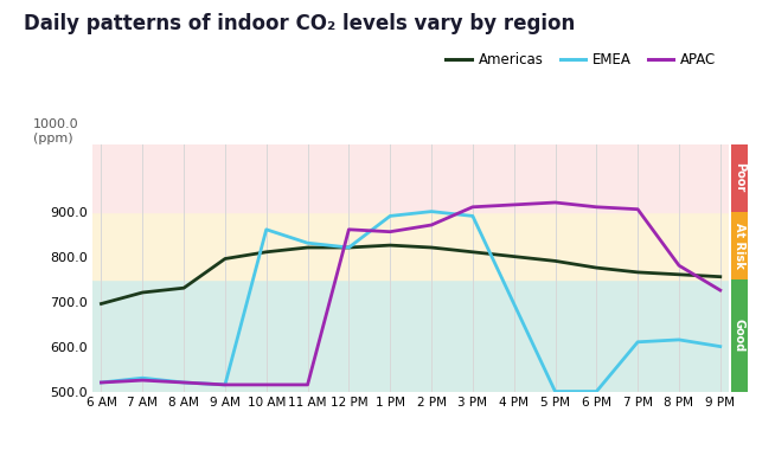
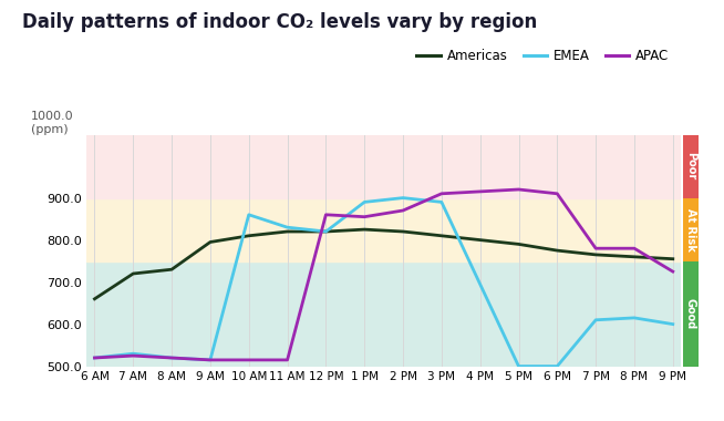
Americas/6 AM: 695 -> 660
APAC/7 PM: 905 -> 780
